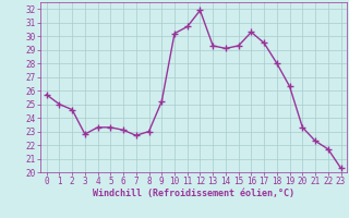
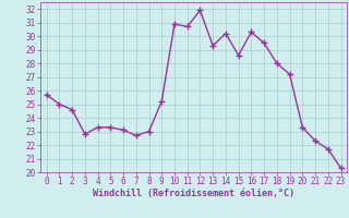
10: 30.2 -> 30.9
14: 29.1 -> 30.2
15: 29.3 -> 28.6
19: 26.3 -> 27.2
